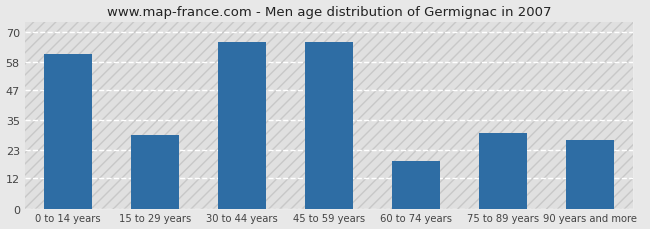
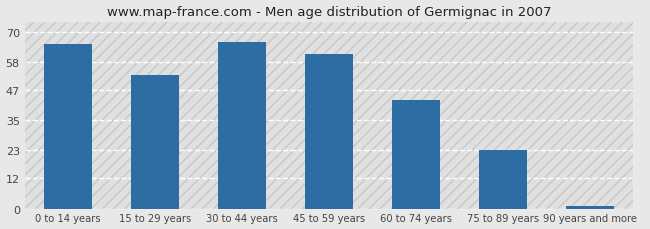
0 to 14 years: 61 -> 65
15 to 29 years: 29 -> 53
45 to 59 years: 66 -> 61
60 to 74 years: 19 -> 43
75 to 89 years: 30 -> 23
90 years and more: 27 -> 1
